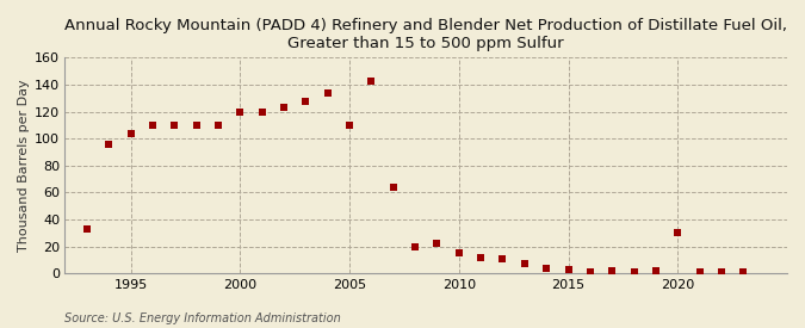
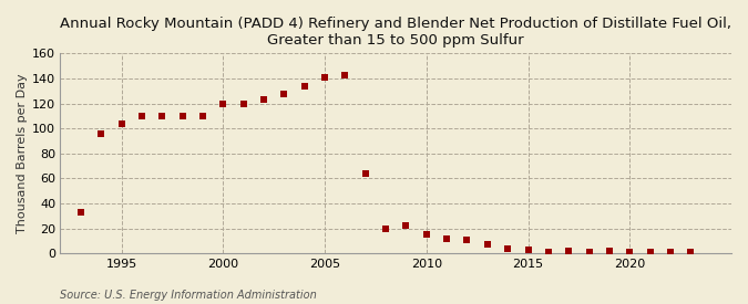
2005: 110 -> 141
2020: 30 -> 1
